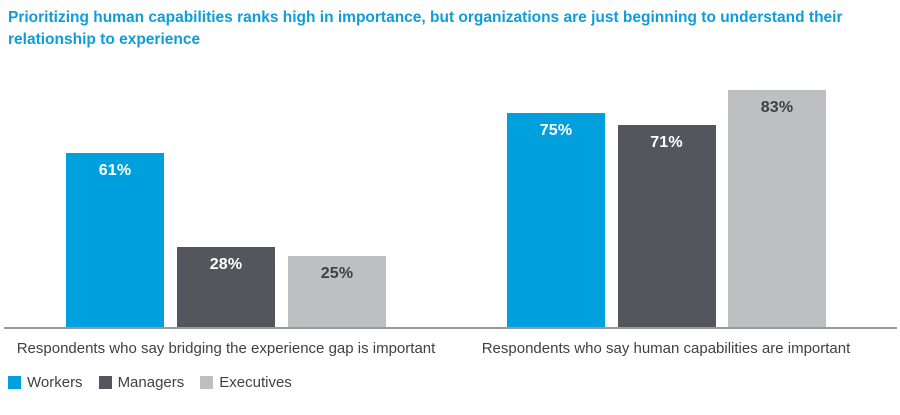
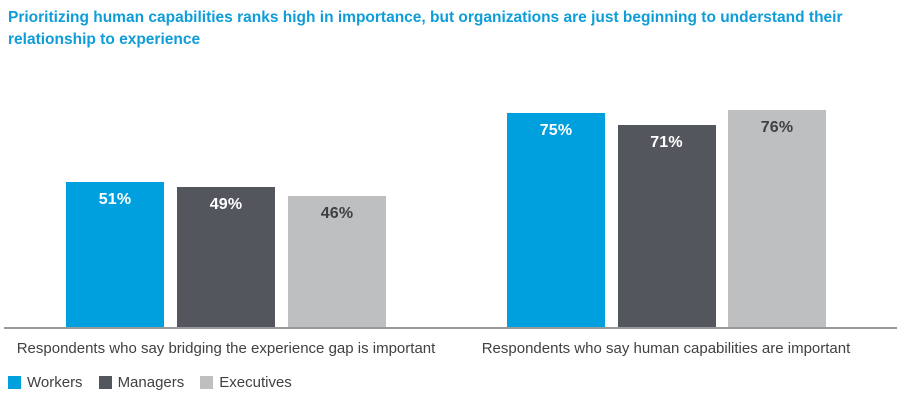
Workers/Respondents who say bridging the experience gap is important: 61% -> 51%
Managers/Respondents who say bridging the experience gap is important: 28% -> 49%
Executives/Respondents who say bridging the experience gap is important: 25% -> 46%
Executives/Respondents who say human capabilities are important: 83% -> 76%
